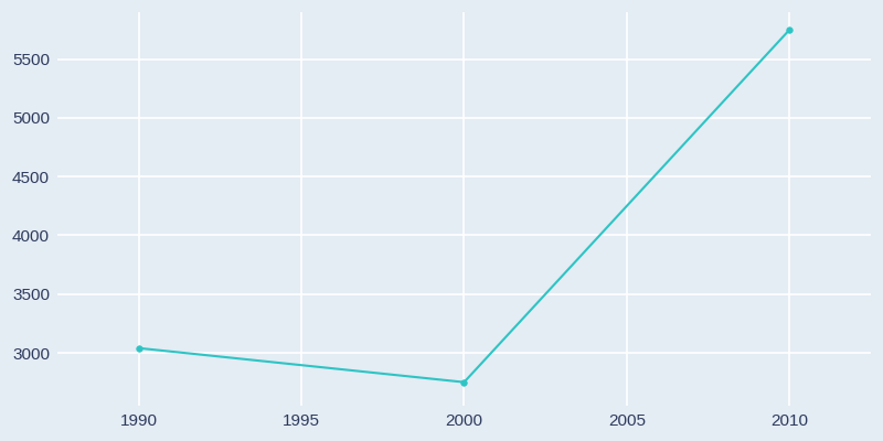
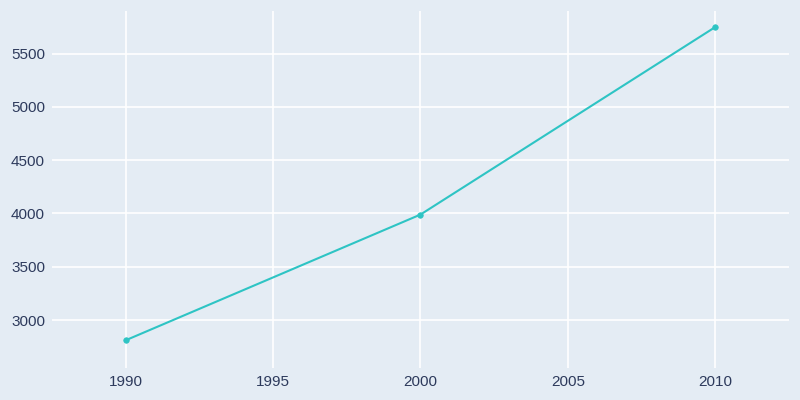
1990: 3040 -> 2810
2000: 2750 -> 3990
